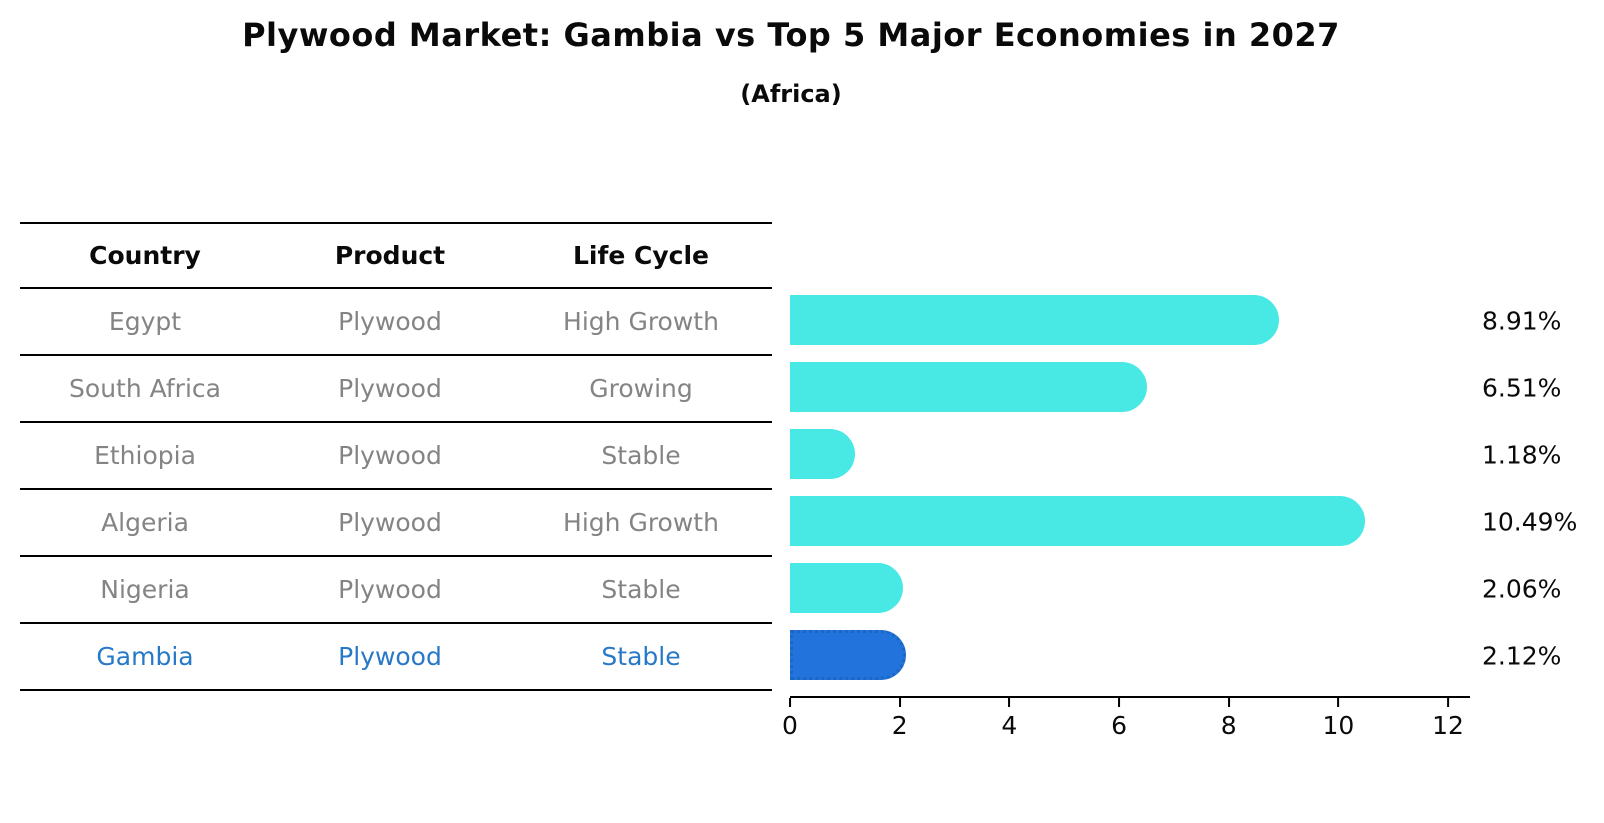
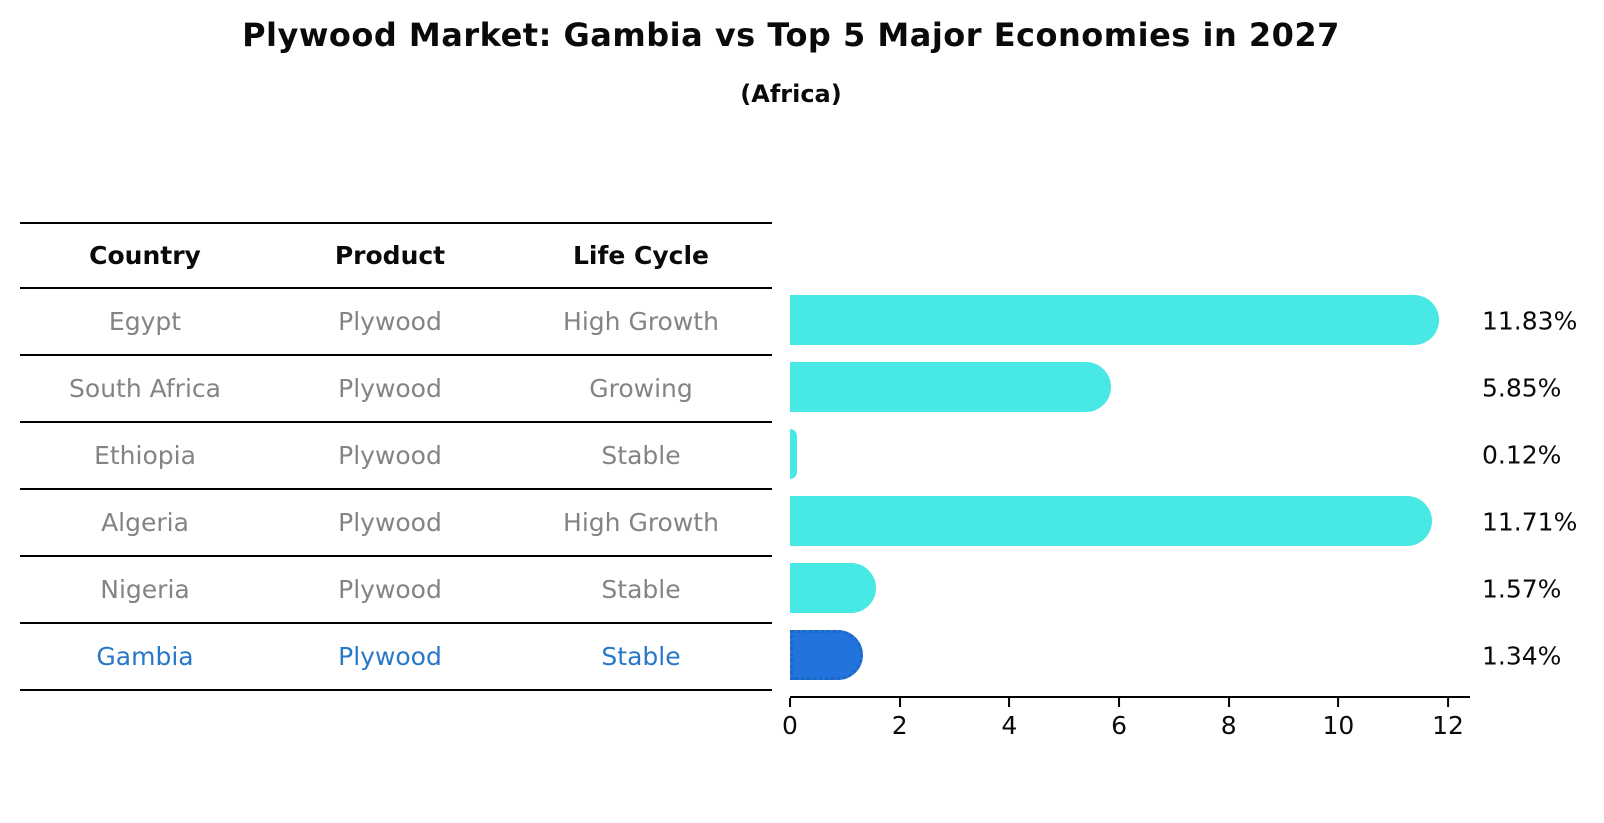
Egypt: 8.91% -> 11.83%
South Africa: 6.51% -> 5.85%
Ethiopia: 1.18% -> 0.12%
Algeria: 10.49% -> 11.71%
Nigeria: 2.06% -> 1.57%
Gambia: 2.12% -> 1.34%
